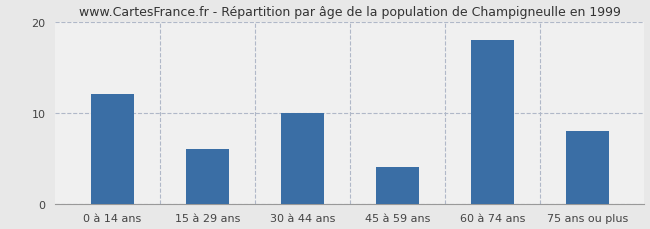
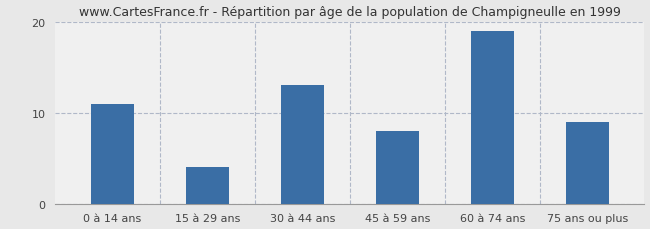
0 à 14 ans: 12 -> 11
15 à 29 ans: 6 -> 4
30 à 44 ans: 10 -> 13
45 à 59 ans: 4 -> 8
60 à 74 ans: 18 -> 19
75 ans ou plus: 8 -> 9
